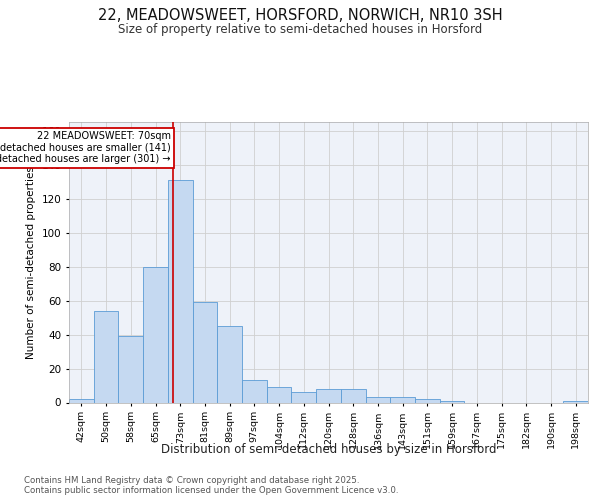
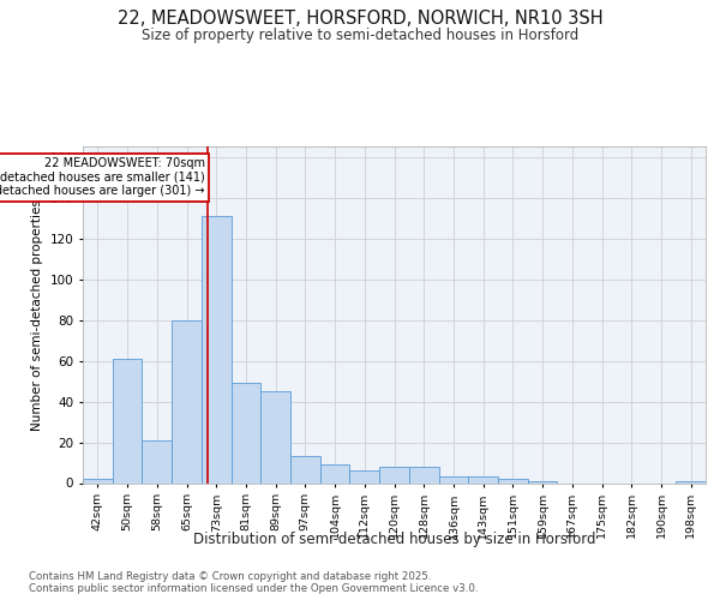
50sqm: 54 -> 61
58sqm: 39 -> 21
81sqm: 59 -> 49
